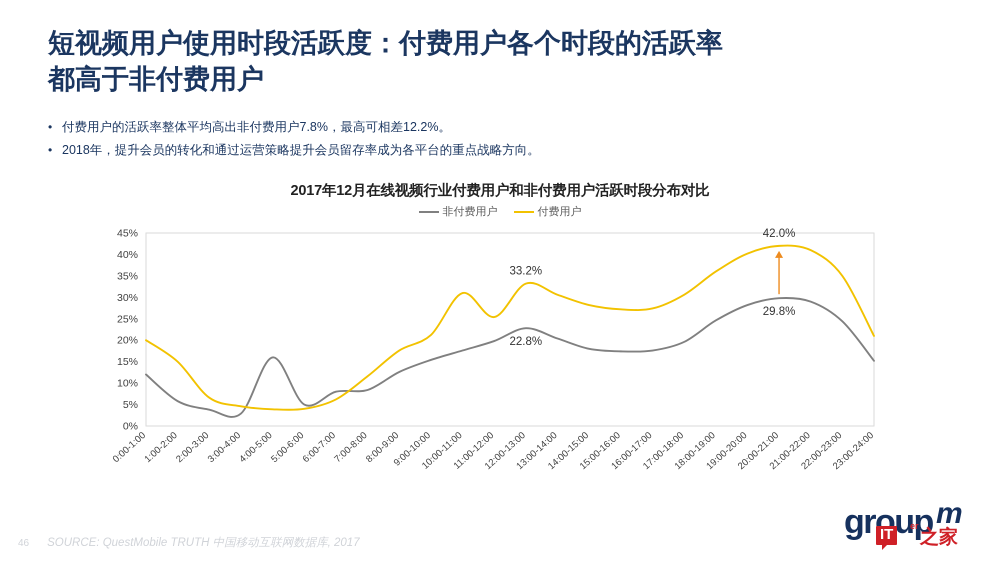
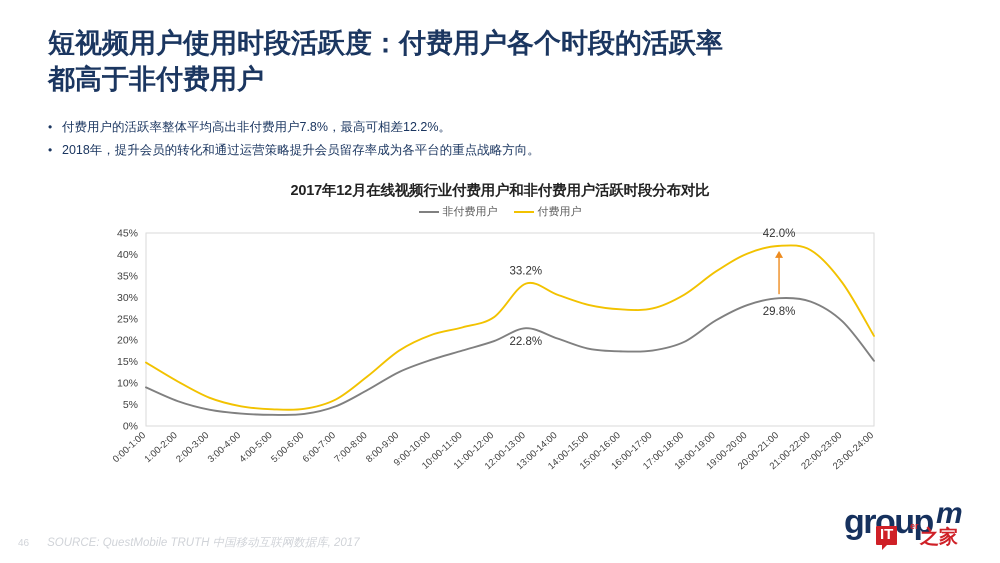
非付费用户/0:00-1:00: 12% -> 9%
付费用户/0:00-1:00: 20% -> 15%
付费用户/1:00-2:00: 15% -> 10%
非付费用户/4:00-5:00: 16% -> 3%
非付费用户/5:00-6:00: 5% -> 3%
非付费用户/6:00-7:00: 8% -> 5%
付费用户/10:00-11:00: 31% -> 23%
付费用户/22:00-23:00: 35% -> 33%
